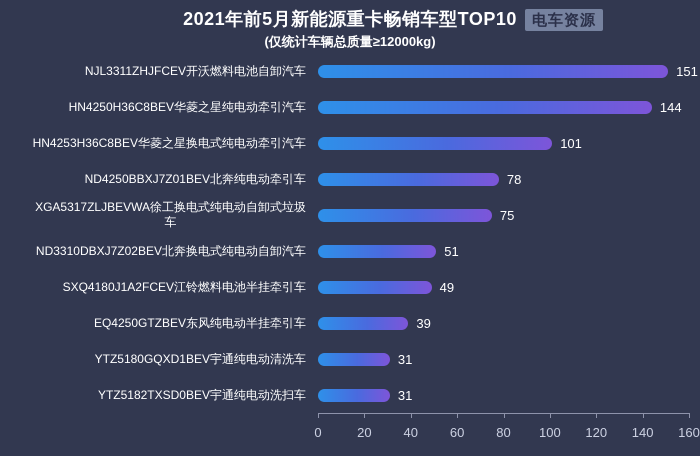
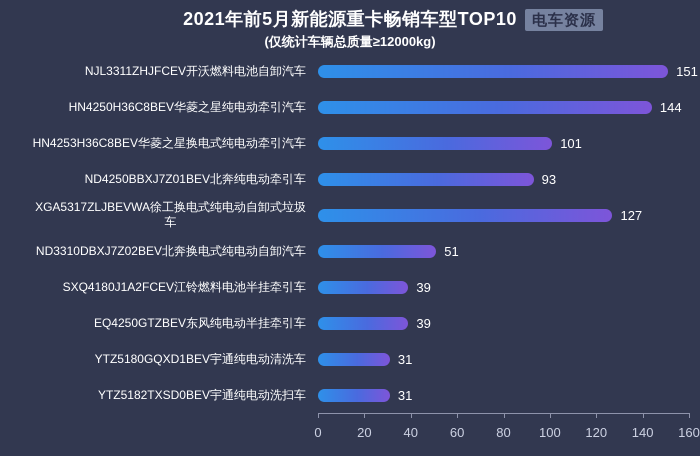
ND4250BBXJ7Z01BEV北奔纯电动牵引车: 78 -> 93
XGA5317ZLJBEVWA徐工换电式纯电动自卸式垃圾 车: 75 -> 127
SXQ4180J1A2FCEV江铃燃料电池半挂牵引车: 49 -> 39
